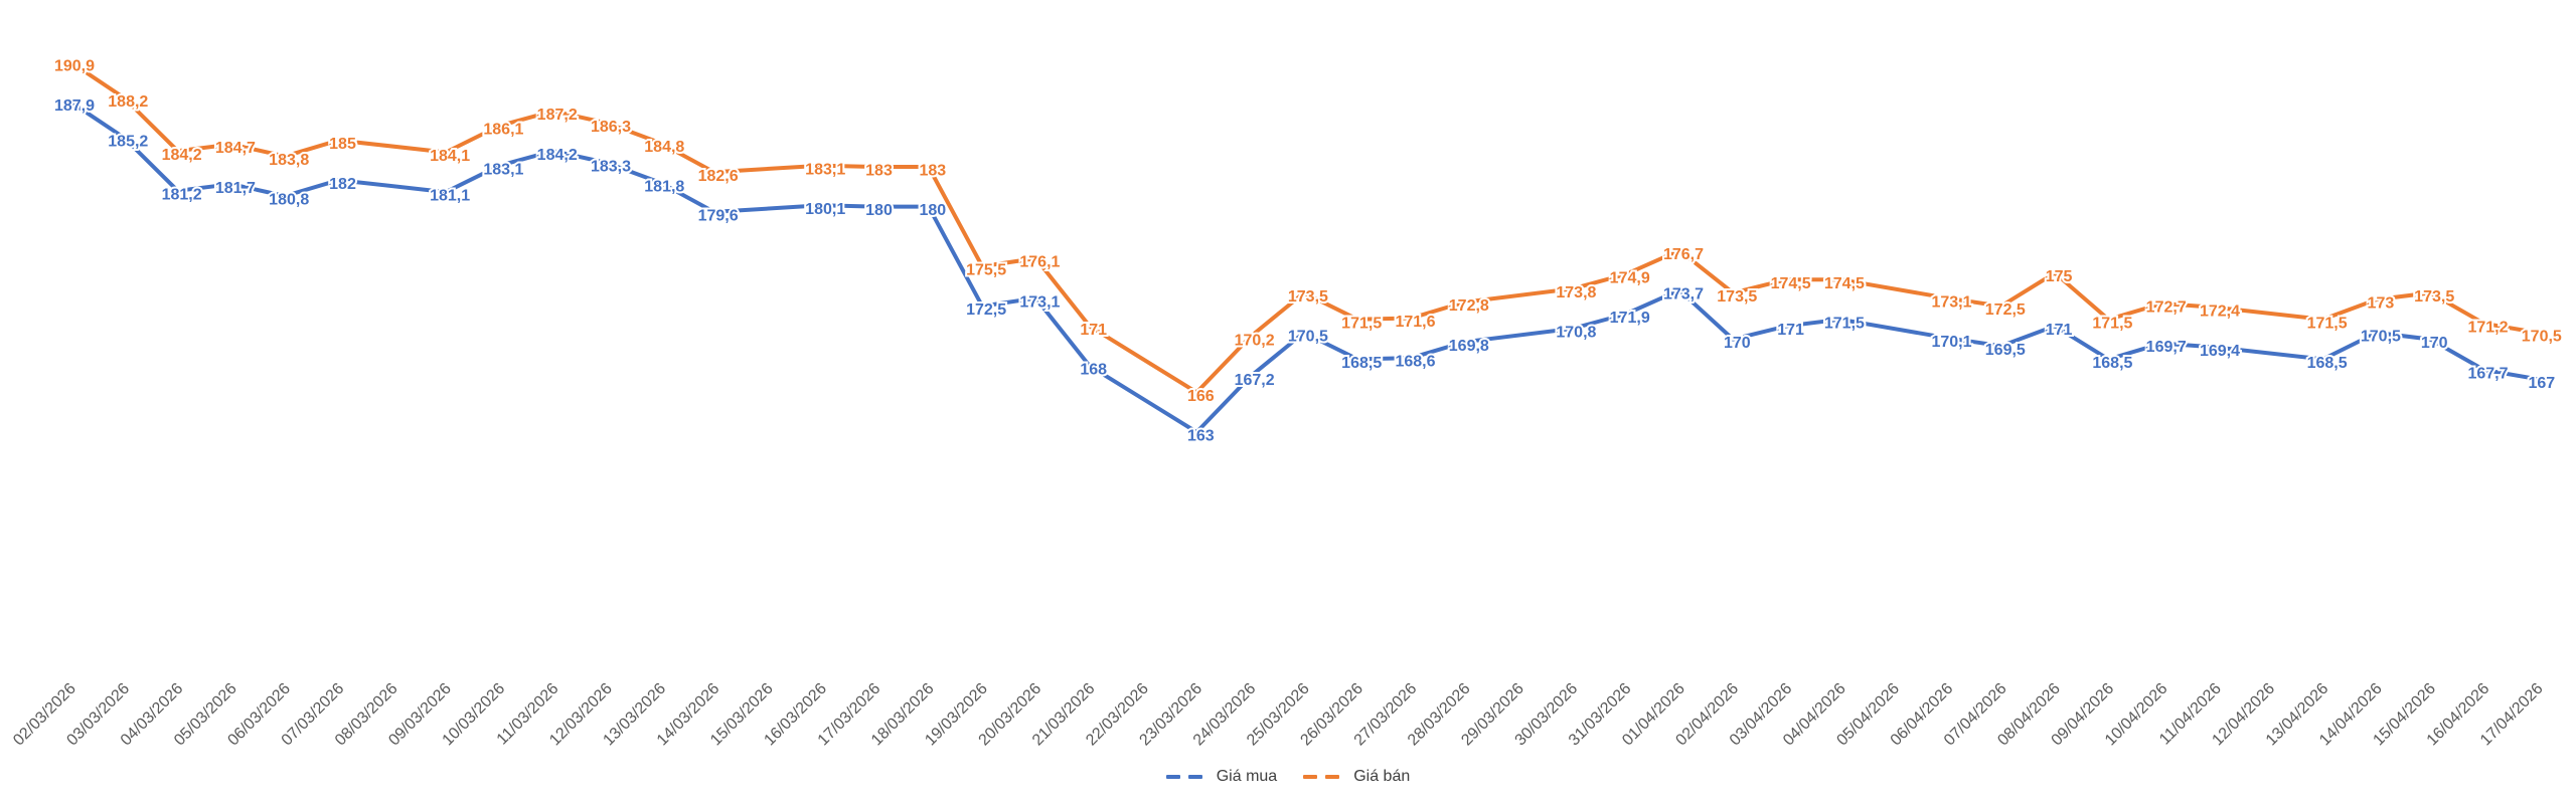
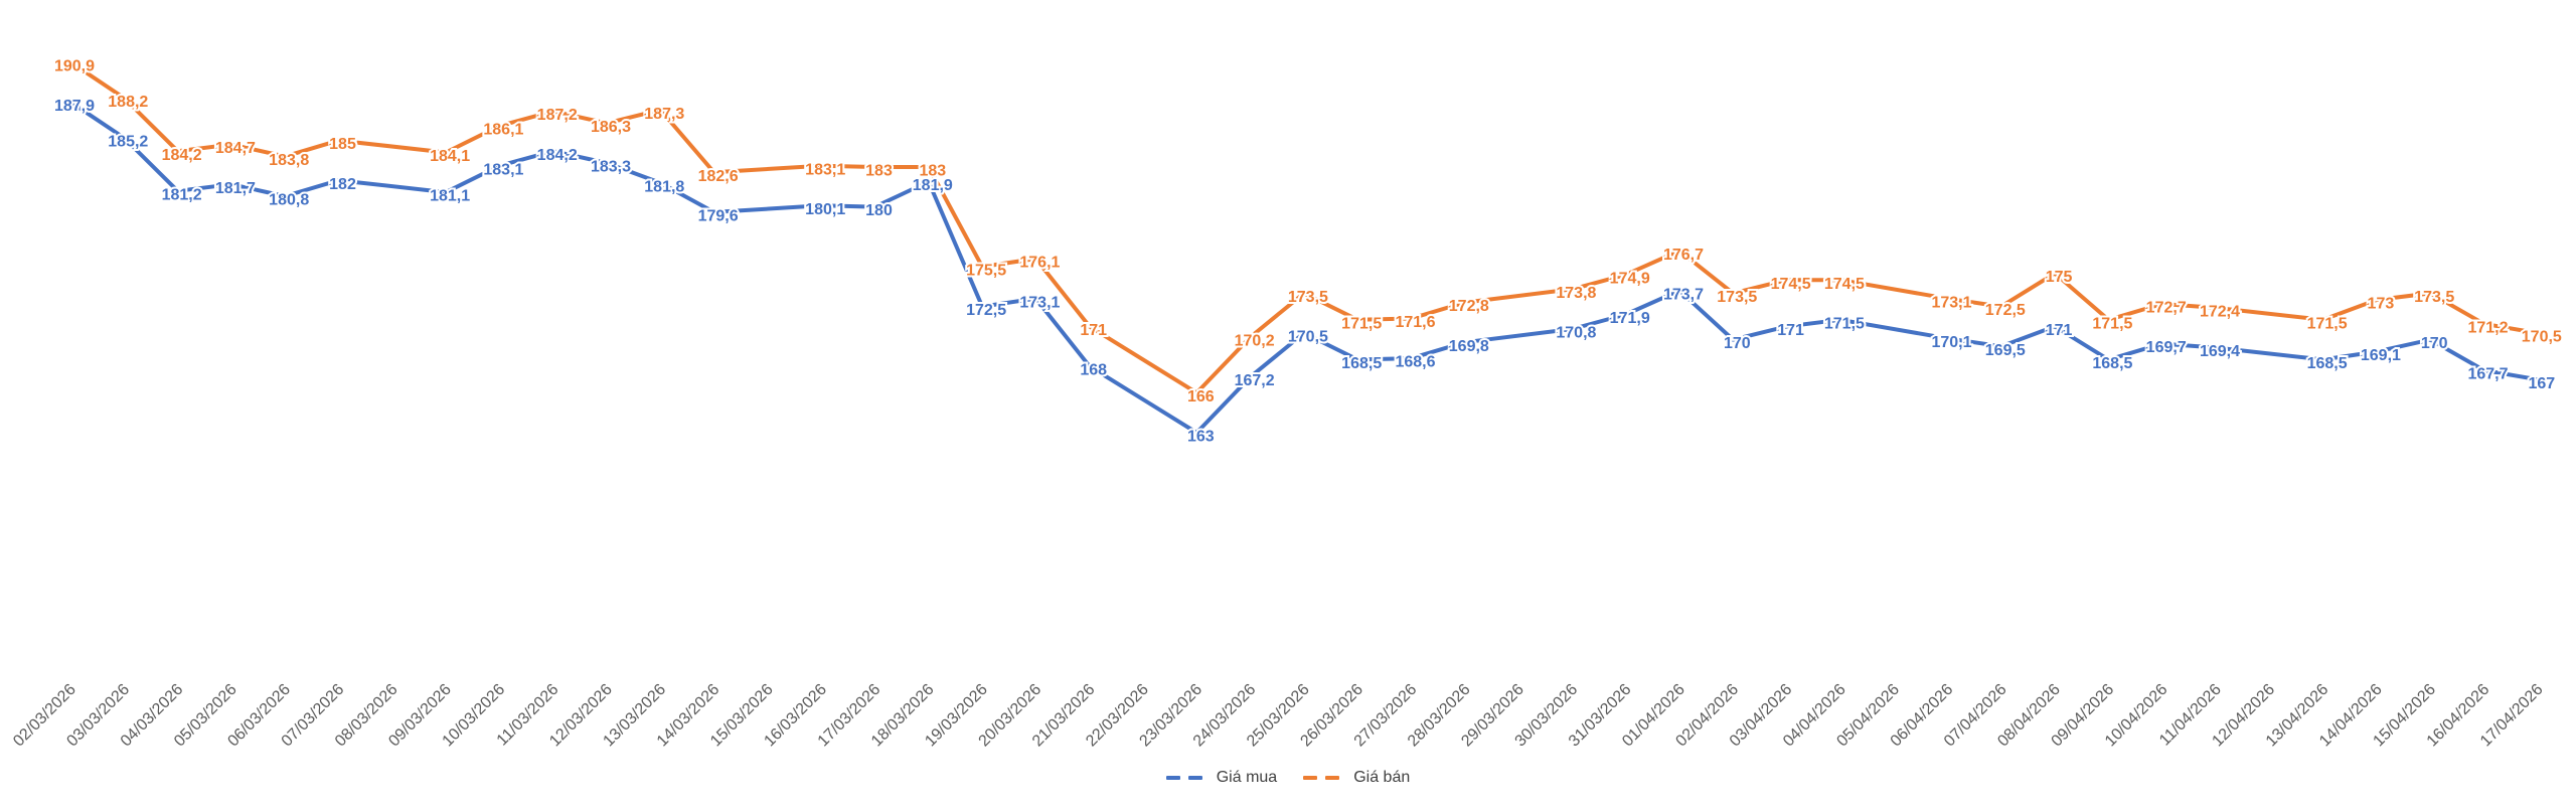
Giá bán/13/03/2026: 184,8 -> 187,3
Giá mua/18/03/2026: 180 -> 181,9
Giá mua/14/04/2026: 170,5 -> 169,1
